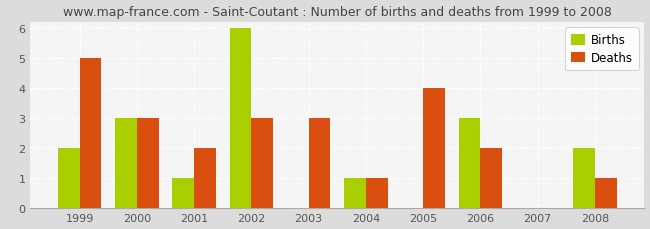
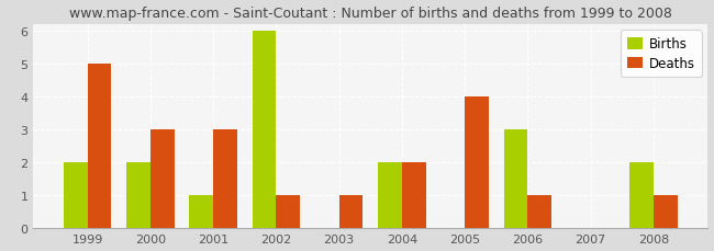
Births/2000: 3 -> 2
Deaths/2001: 2 -> 3
Deaths/2002: 3 -> 1
Deaths/2003: 3 -> 1
Births/2004: 1 -> 2
Deaths/2004: 1 -> 2
Deaths/2006: 2 -> 1
